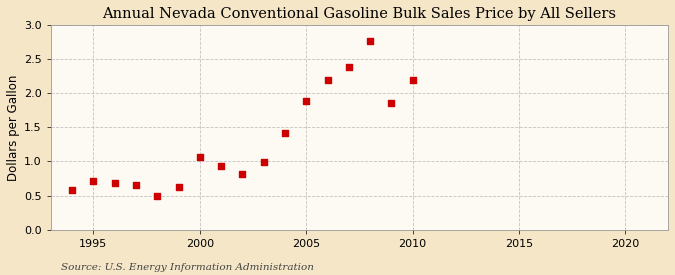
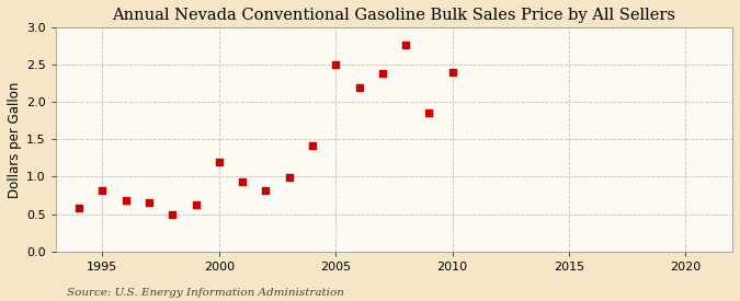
1995: 0.71 -> 0.82
2000: 1.07 -> 1.20
2005: 1.88 -> 2.50
2010: 2.19 -> 2.40
